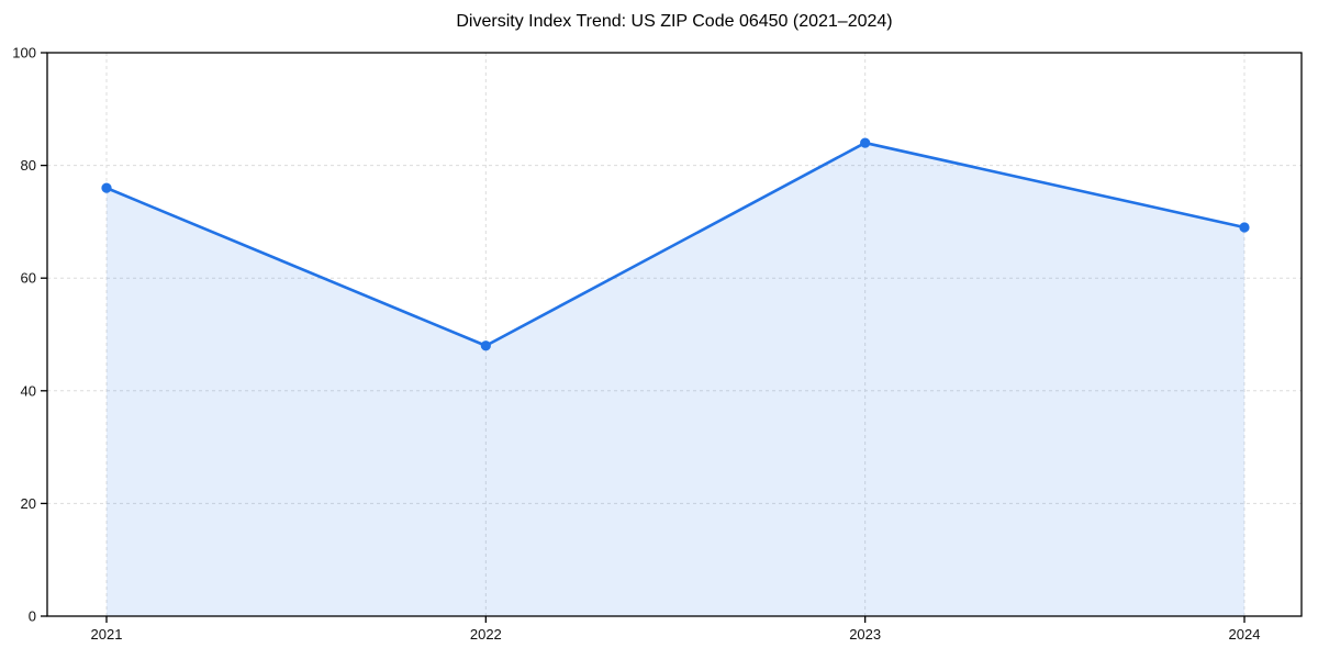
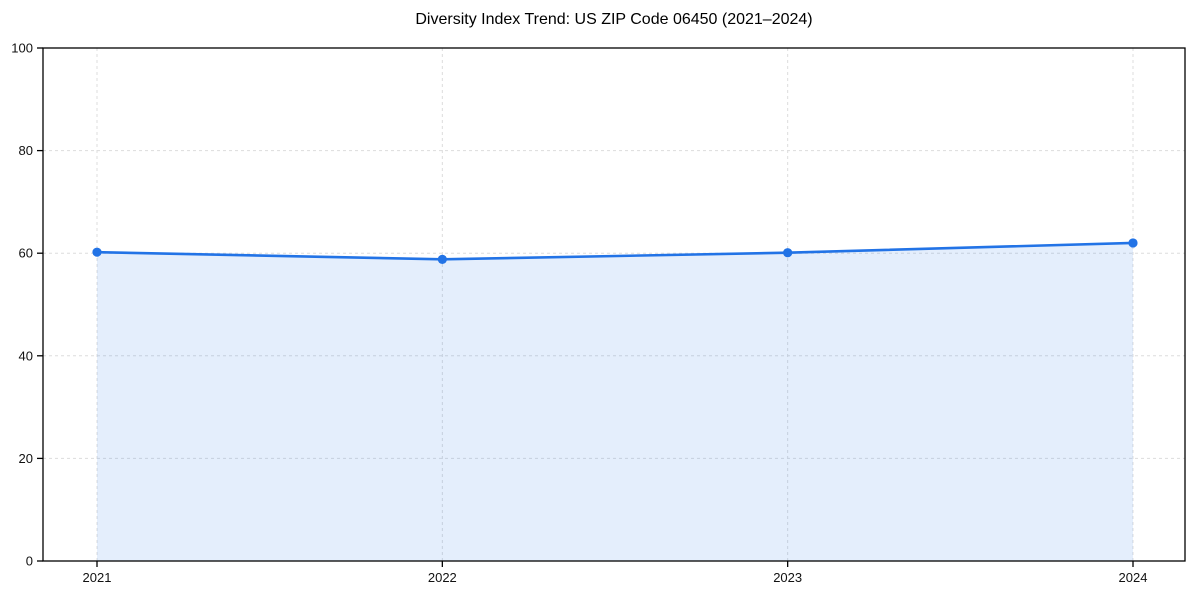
2021: 76 -> 60
2022: 48 -> 59
2023: 84 -> 60
2024: 69 -> 62
